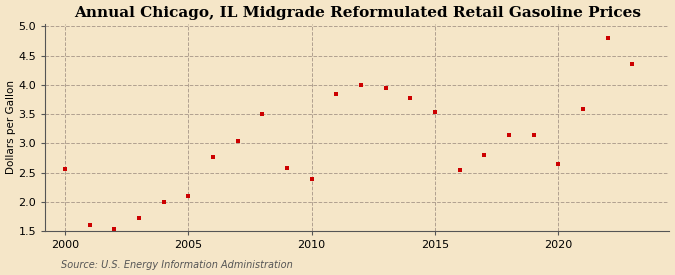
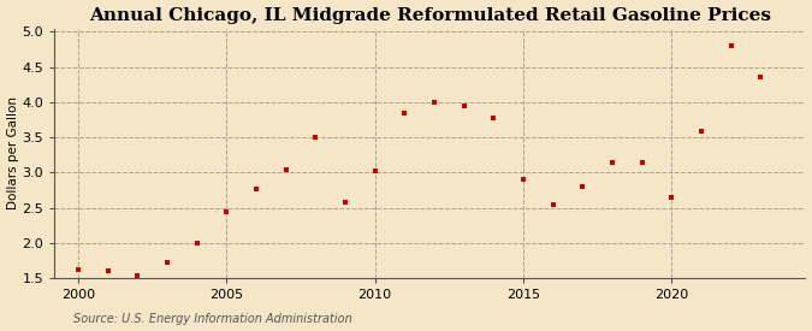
2000: 2.56 -> 1.63
2005: 2.10 -> 2.44
2010: 2.40 -> 3.03
2015: 3.54 -> 2.90
